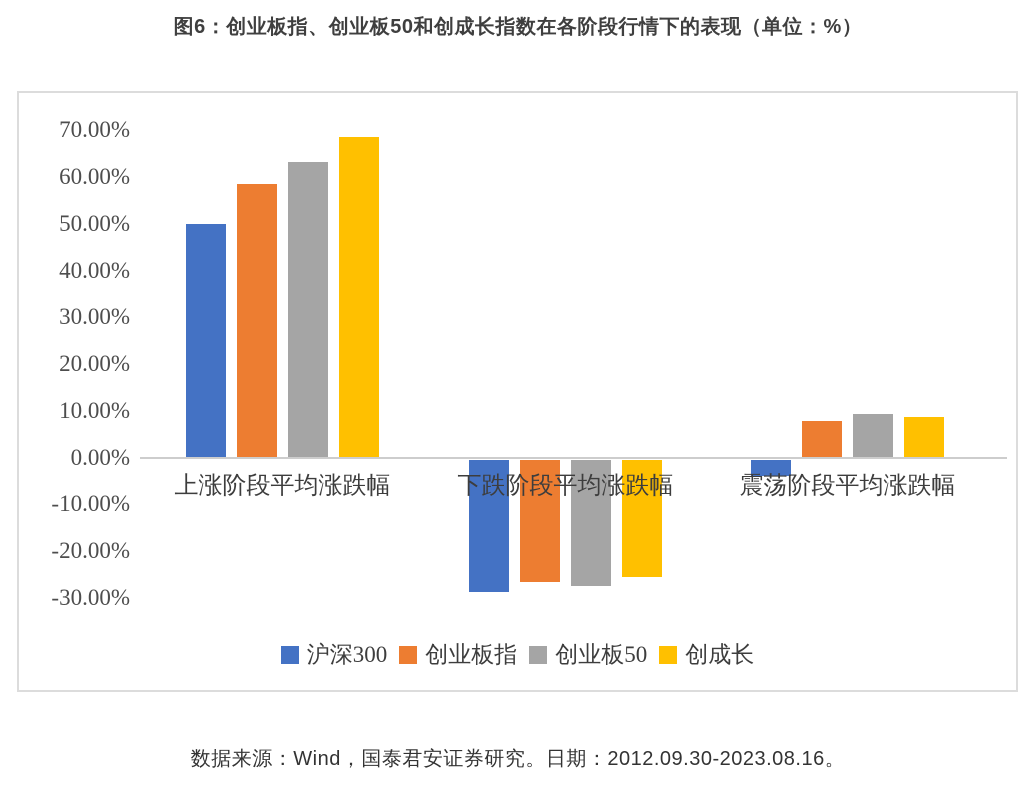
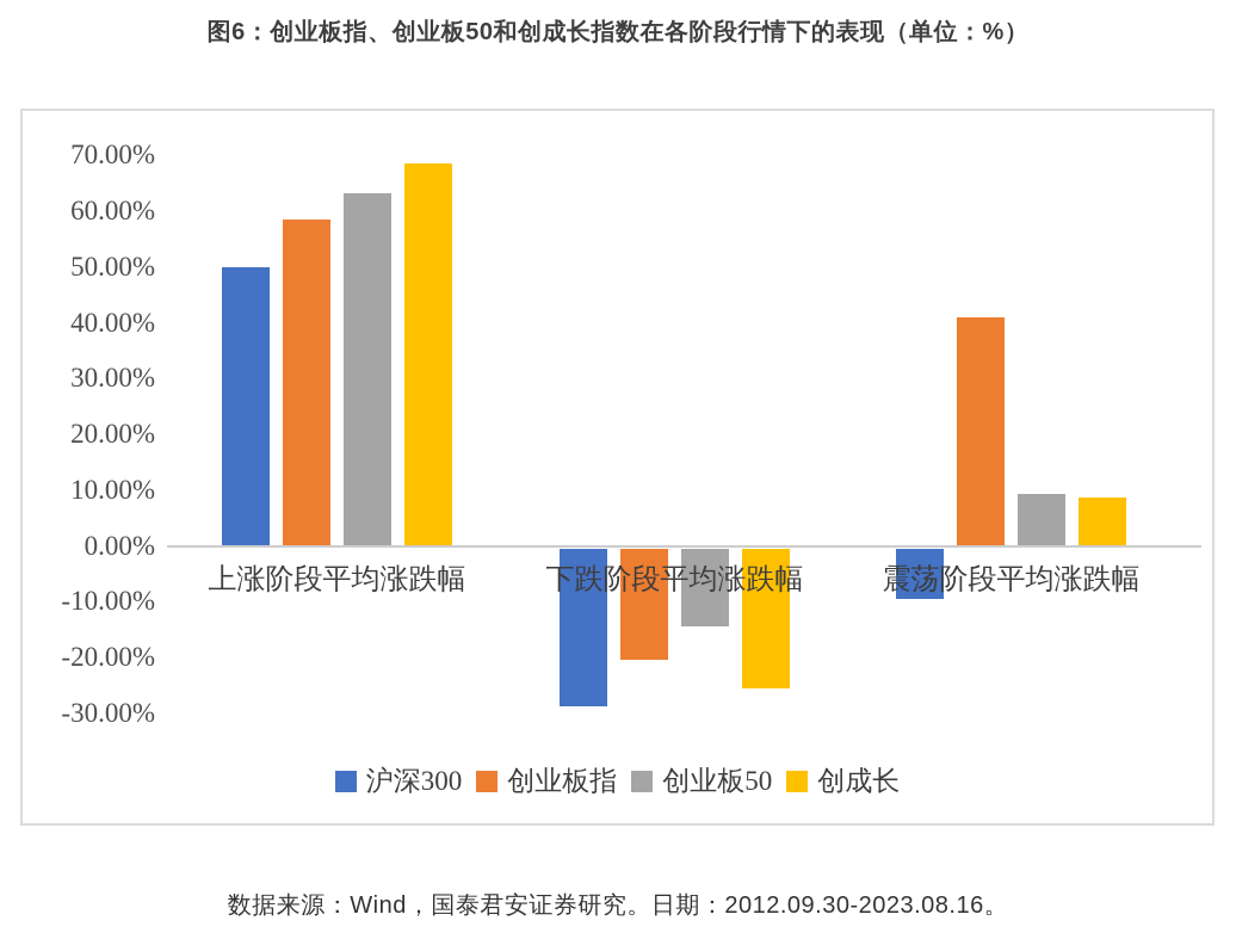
创业板指/下跌阶段平均涨跌幅: -26% -> -20%
创业板50/下跌阶段平均涨跌幅: -27% -> -14%
沪深300/震荡阶段平均涨跌幅: -4% -> -9%
创业板指/震荡阶段平均涨跌幅: 8% -> 41%
